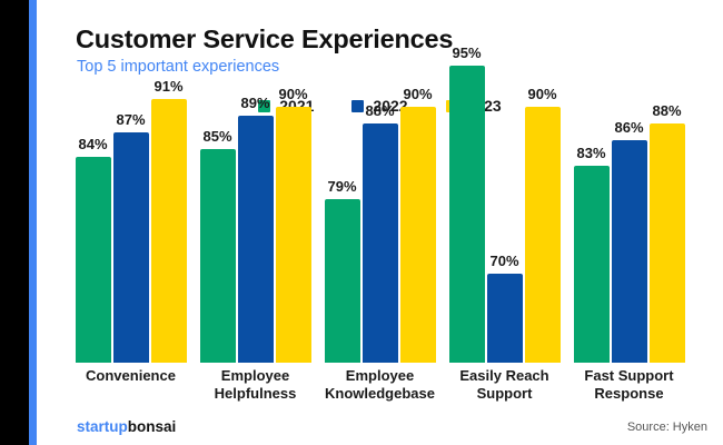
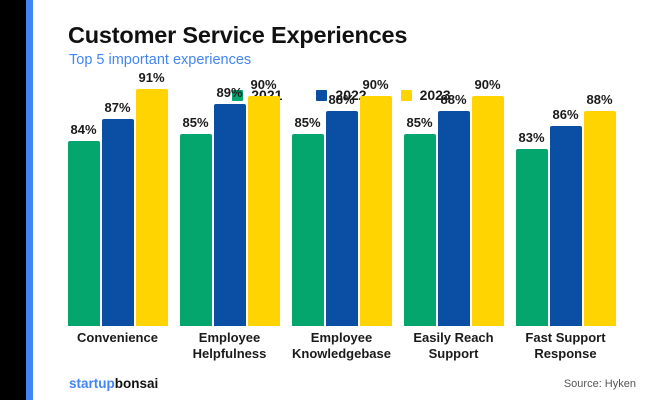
2021/Employee Knowledgebase: 79% -> 85%
2021/Easily Reach Support: 95% -> 85%
2022/Easily Reach Support: 70% -> 88%
